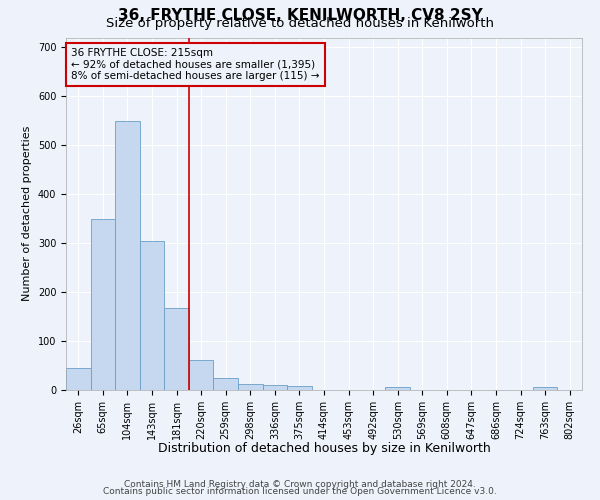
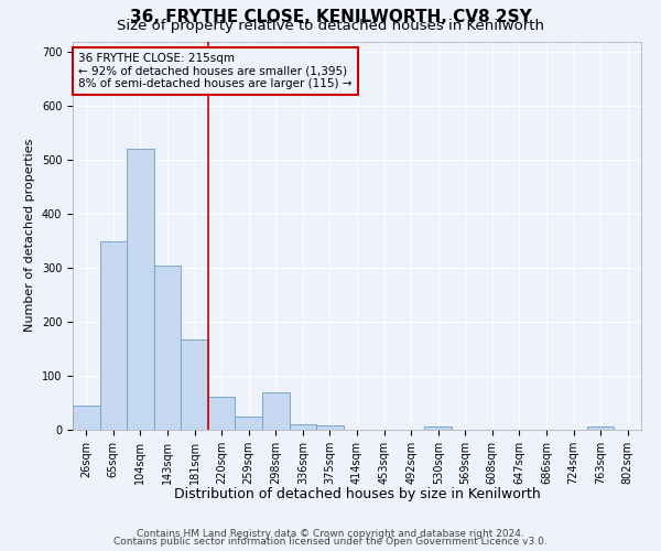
104sqm: 550 -> 520
298sqm: 12 -> 70
